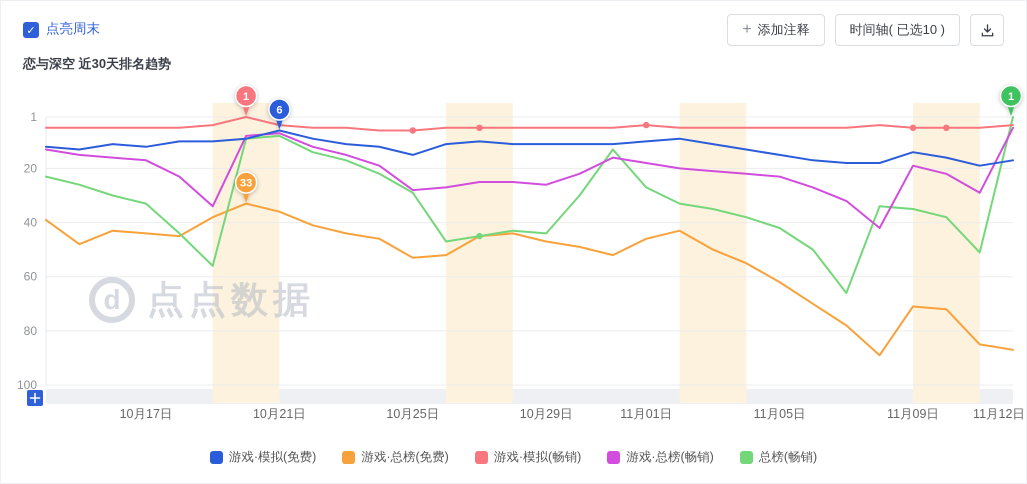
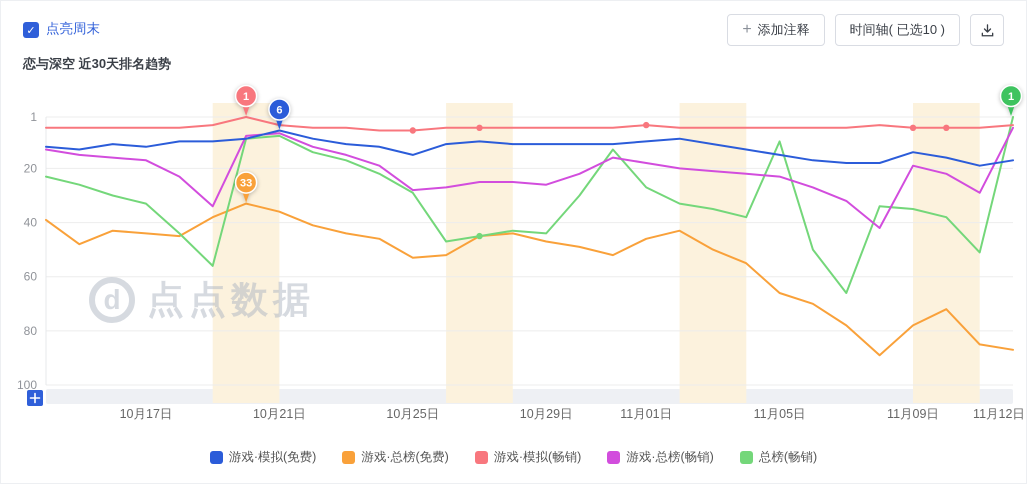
游戏·总榜(免费)/11月05日: 62 -> 66
总榜(畅销)/11月05日: 42 -> 10
游戏·总榜(免费)/11月09日: 71 -> 78
